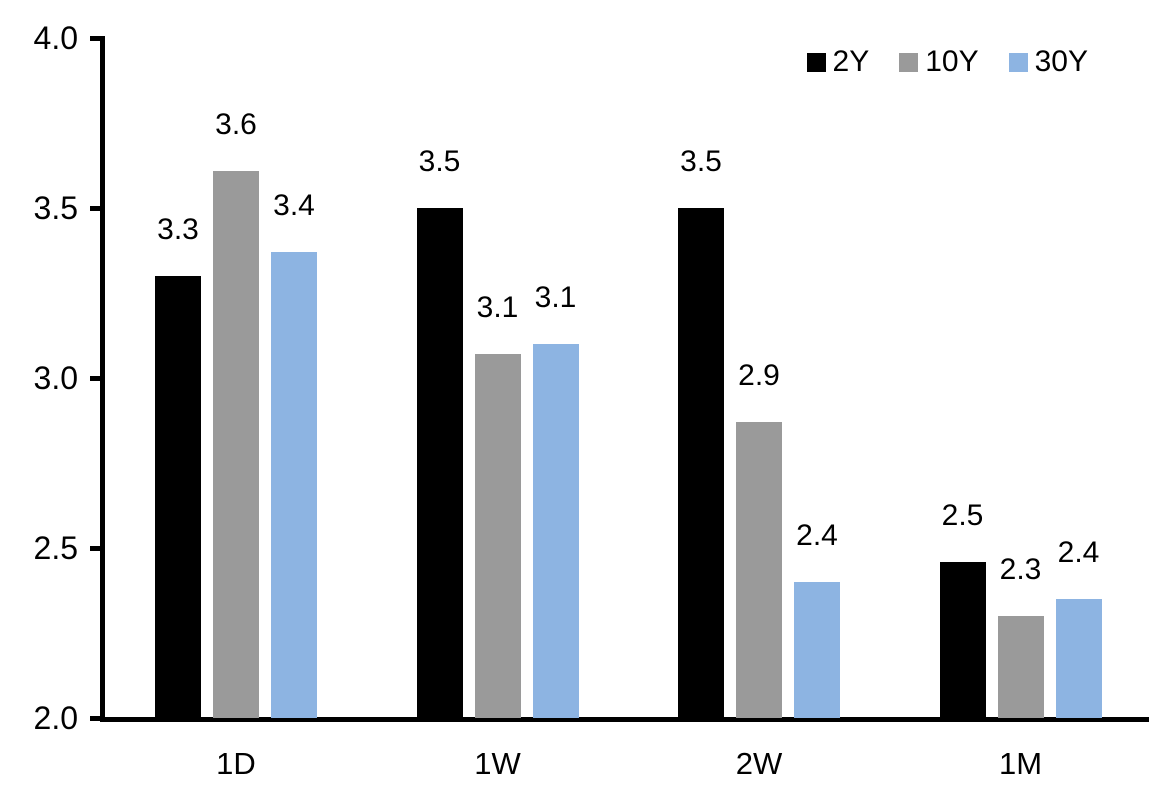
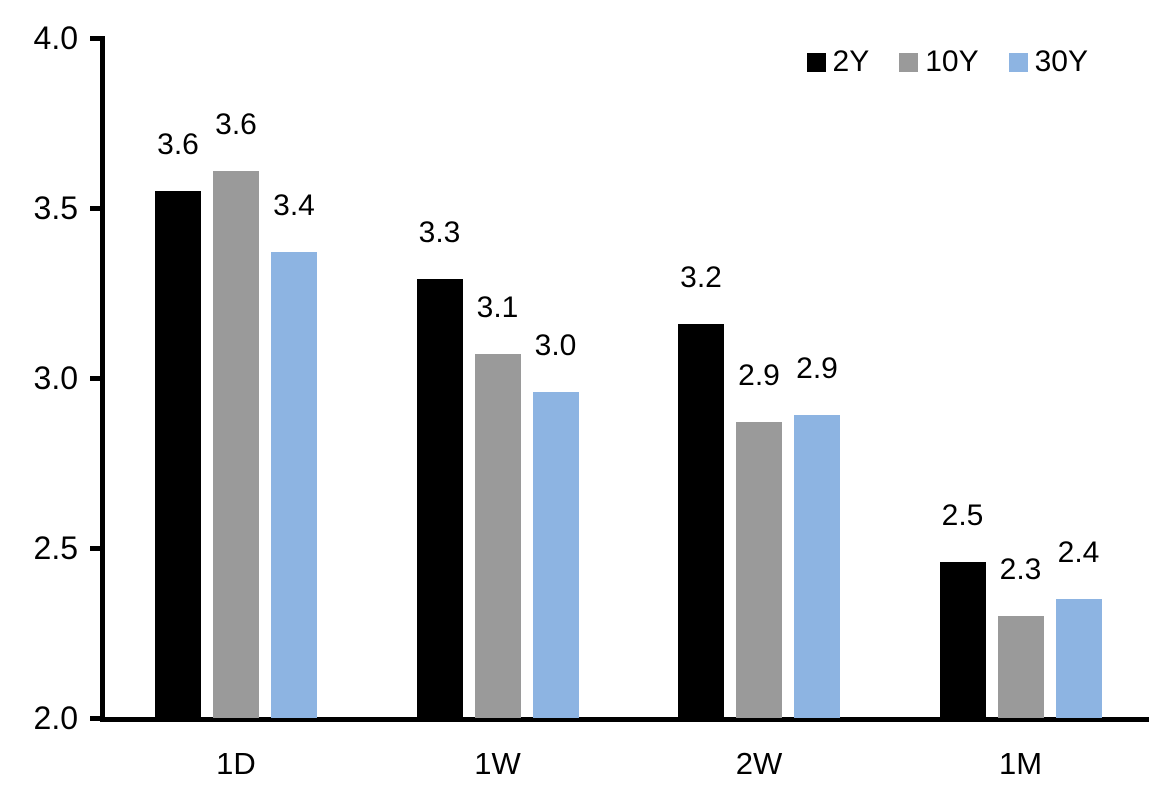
2Y/1D: 3.3 -> 3.6
2Y/1W: 3.5 -> 3.3
30Y/1W: 3.1 -> 3.0
2Y/2W: 3.5 -> 3.2
30Y/2W: 2.4 -> 2.9
